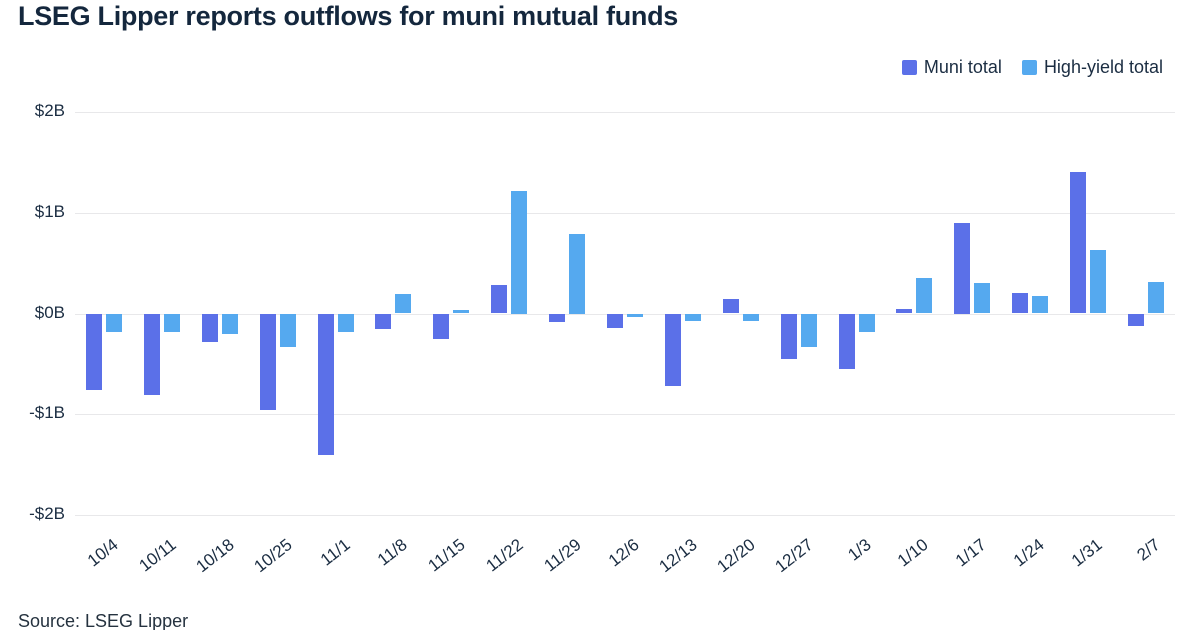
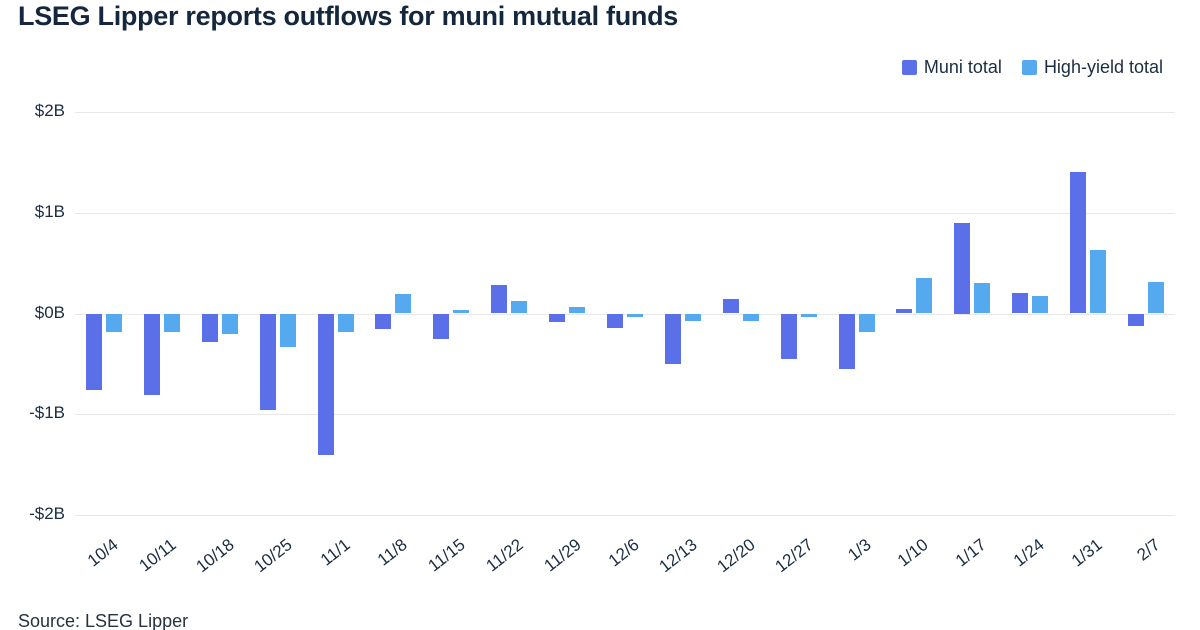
High-yield total/11/22: $1.22B -> $0.12B
High-yield total/11/29: $0.79B -> $0.06B
Muni total/12/13: -$0.71B -> -$0.50B
High-yield total/12/27: -$0.33B -> -$0.03B
